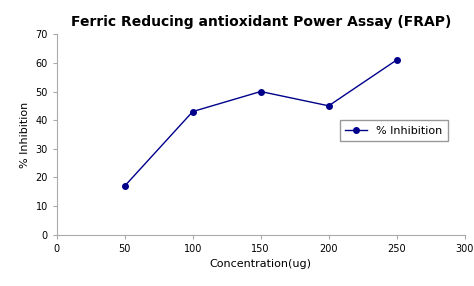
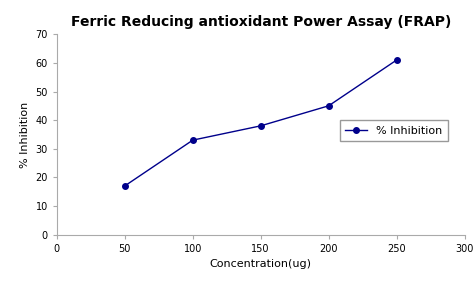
100: 43 -> 33
150: 50 -> 38
